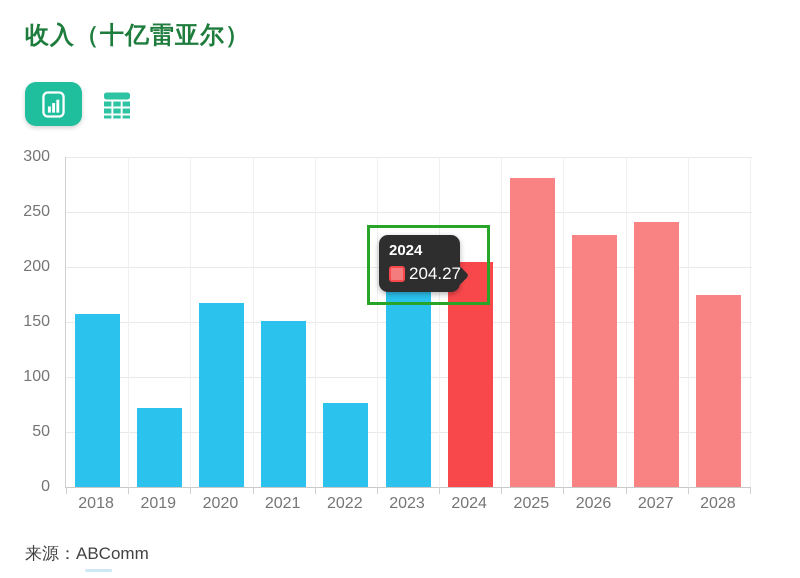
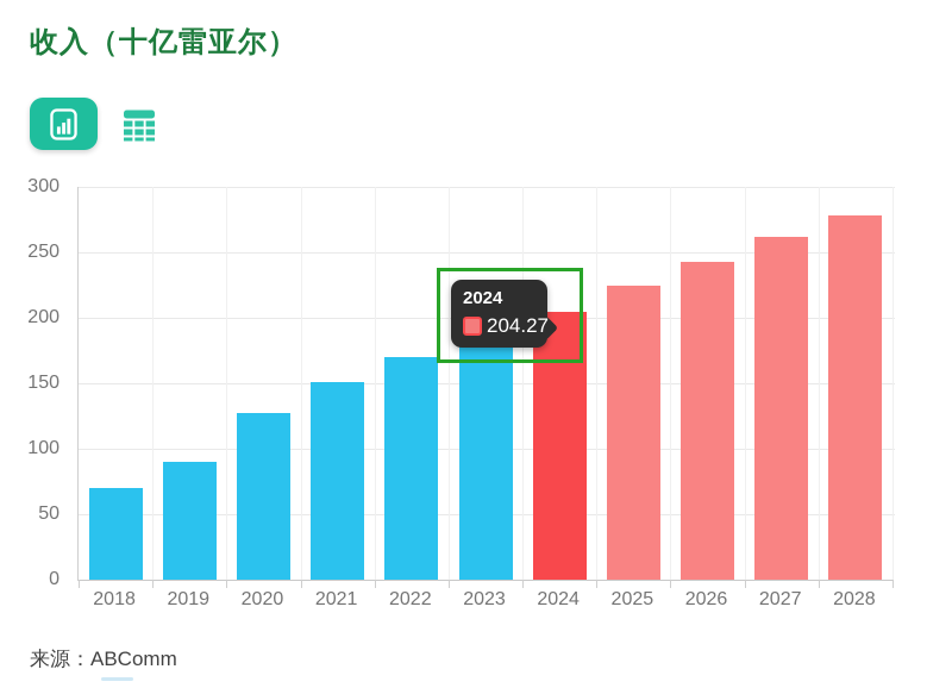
2018: 157 -> 70
2019: 72 -> 90
2020: 167 -> 127
2022: 76 -> 170
2025: 281 -> 225
2026: 229 -> 243
2027: 241 -> 262
2028: 175 -> 278
